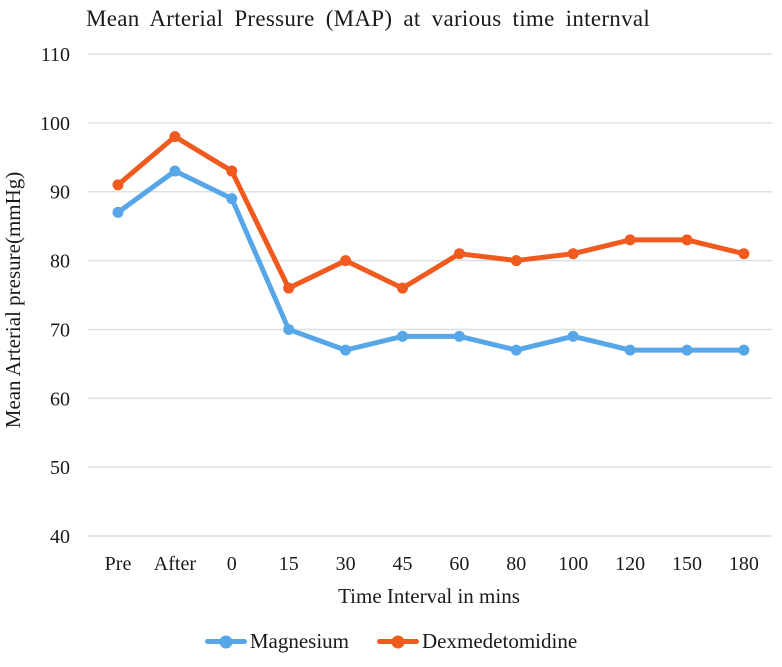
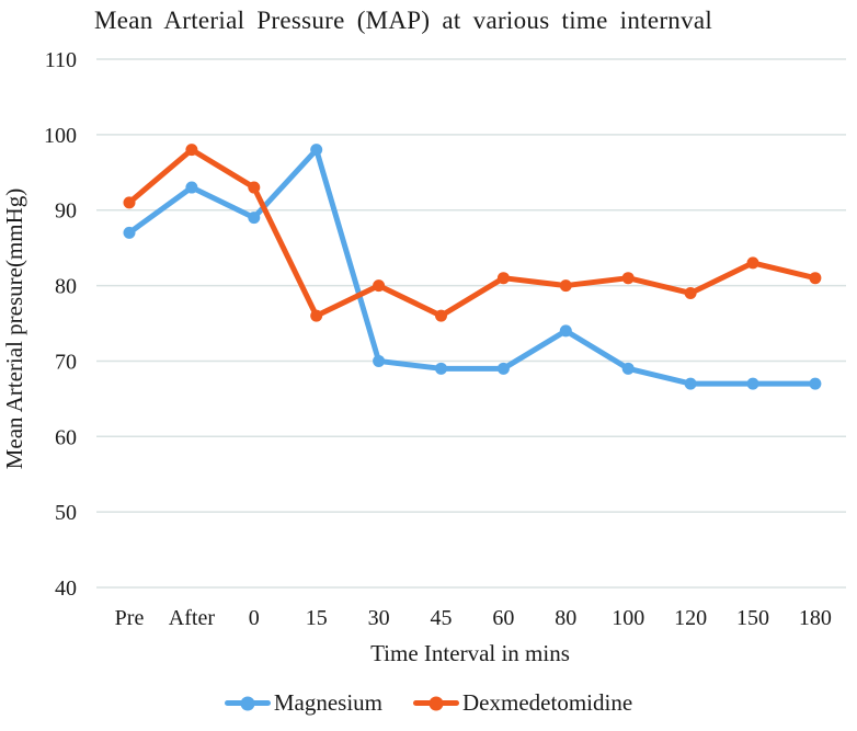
Magnesium/15: 70 -> 98
Magnesium/30: 67 -> 70
Magnesium/80: 67 -> 74
Dexmedetomidine/120: 83 -> 79
